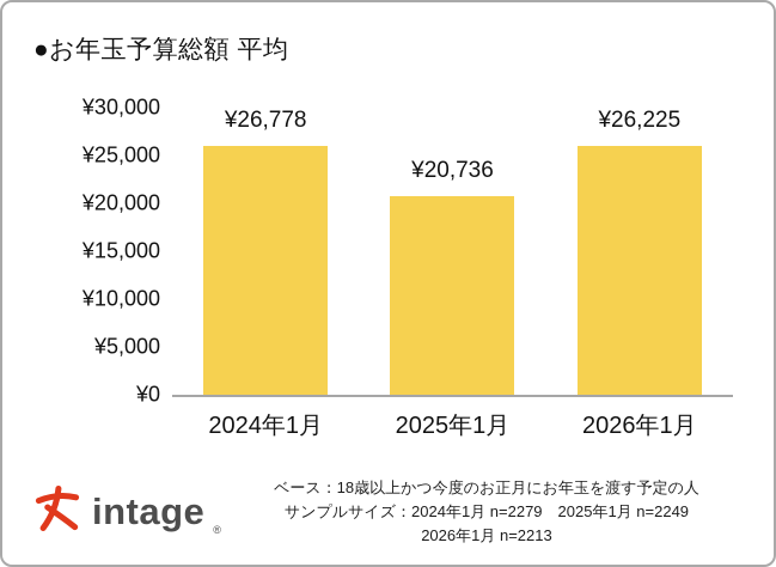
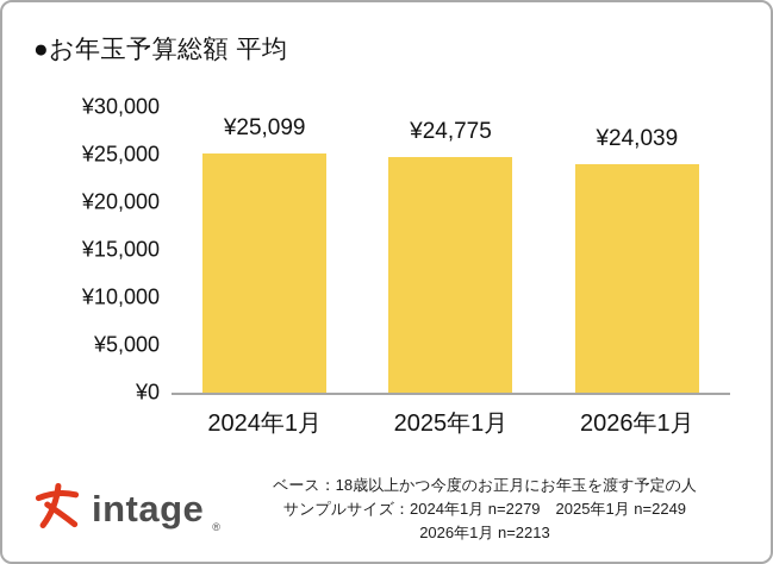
2024年1月: ¥26,778 -> ¥25,099
2025年1月: ¥20,736 -> ¥24,775
2026年1月: ¥26,225 -> ¥24,039
